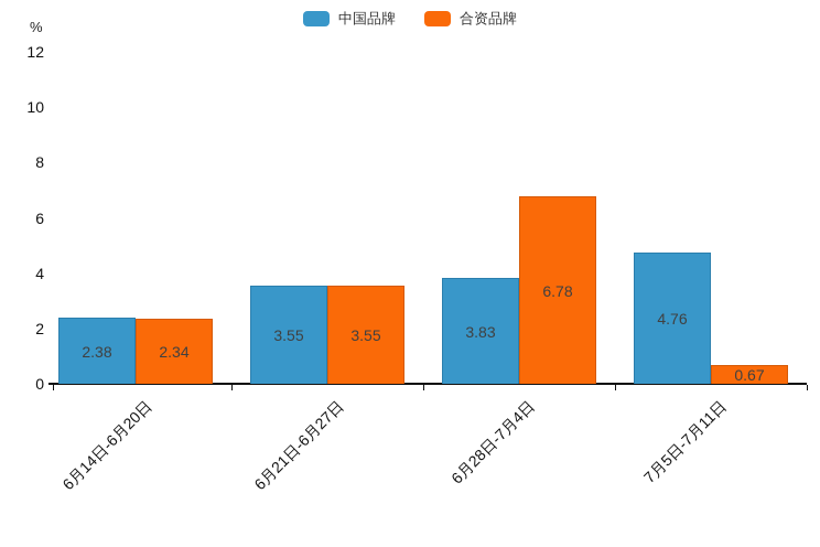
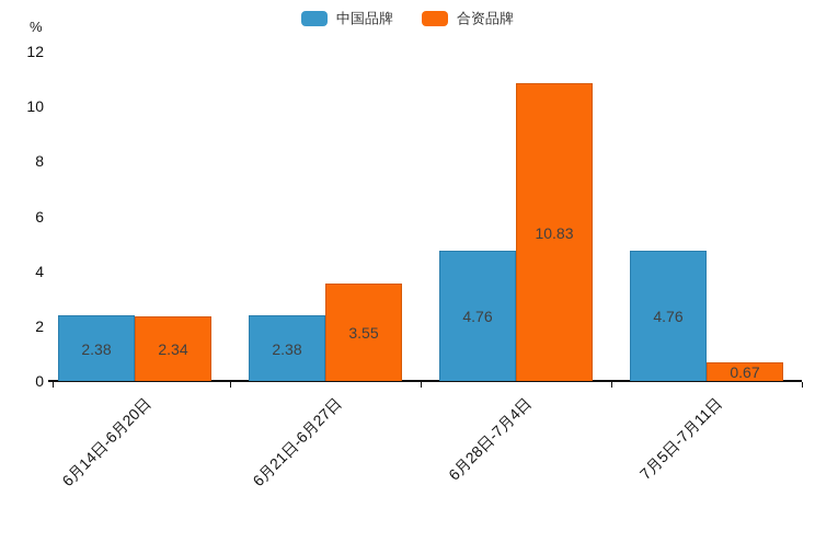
中国品牌/6月21日-6月27日: 3.55 -> 2.38
中国品牌/6月28日-7月4日: 3.83 -> 4.76
合资品牌/6月28日-7月4日: 6.78 -> 10.83
